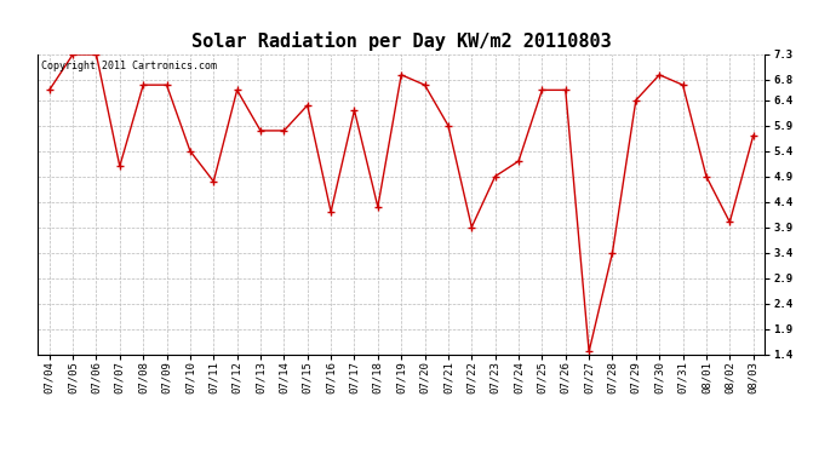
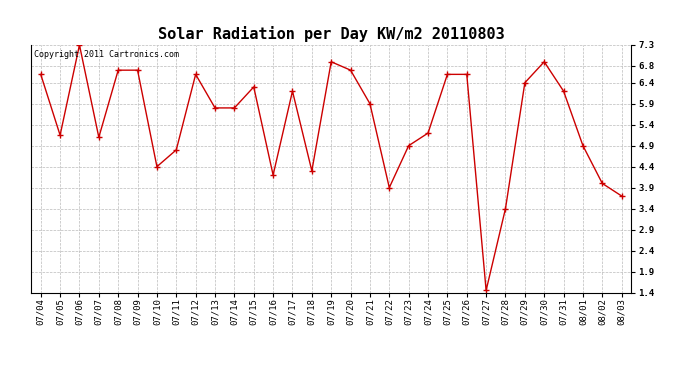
07/05: 7.30 -> 5.15
07/10: 5.40 -> 4.40
07/31: 6.70 -> 6.20
08/03: 5.70 -> 3.70
